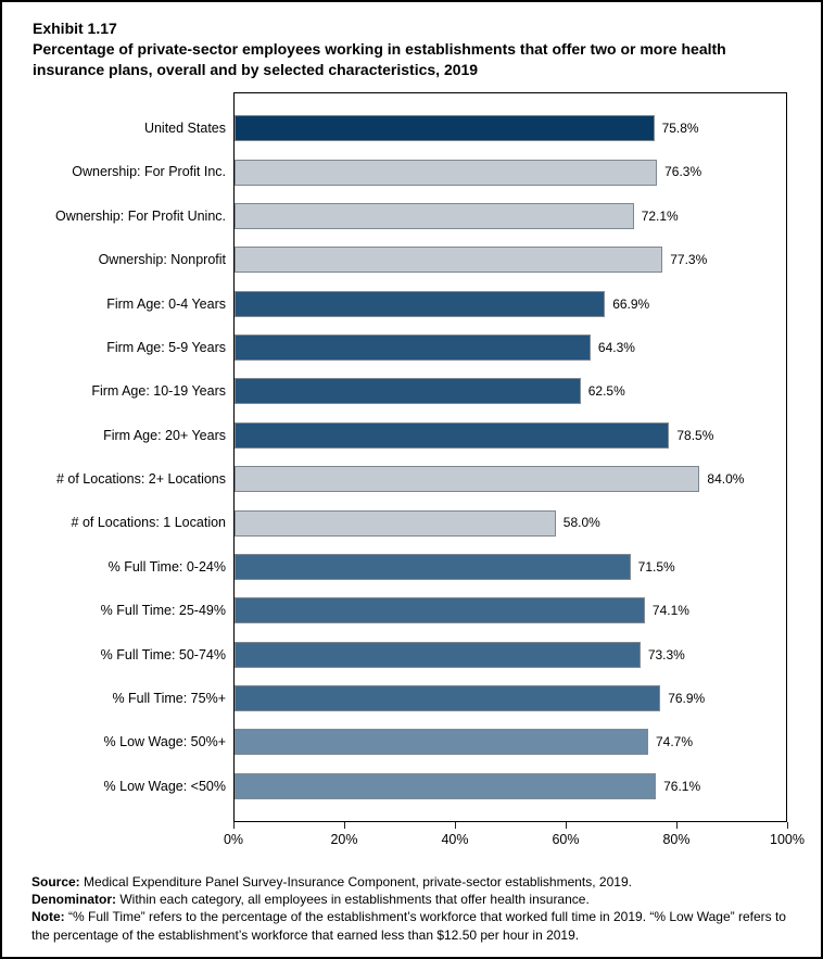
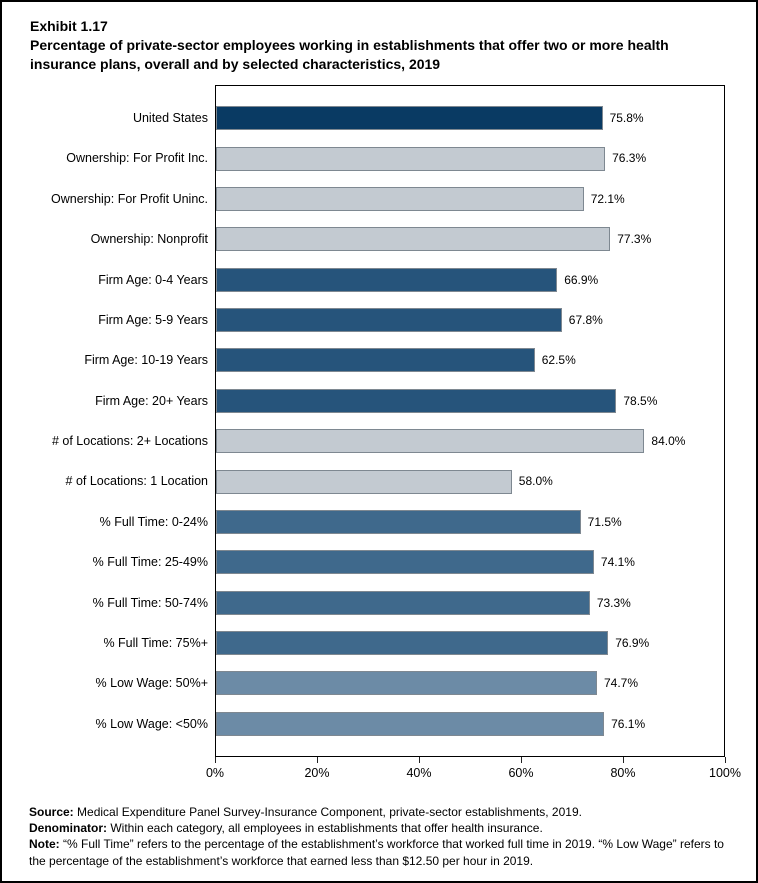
Firm Age: 5-9 Years: 64.3% -> 67.8%
